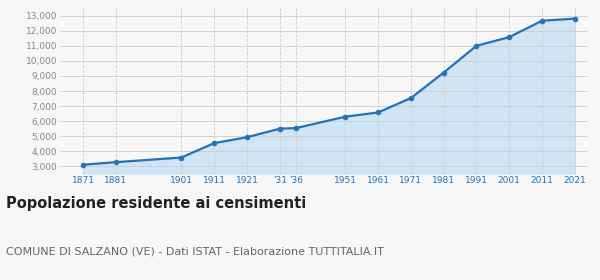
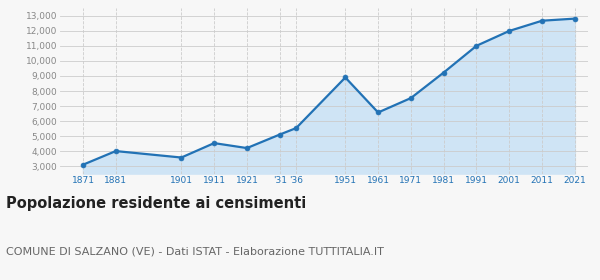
1881: 3,300 -> 4,000
1921: 4,900 -> 4,200
'31: 5,500 -> 5,100
1951: 6,300 -> 8,900
2001: 11,600 -> 12,000
